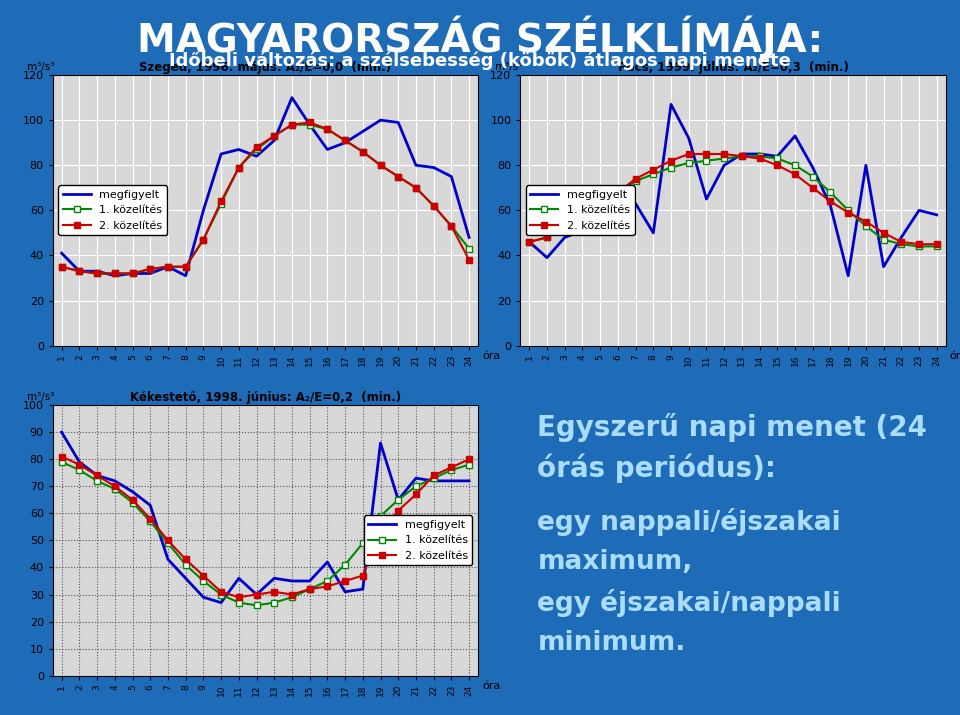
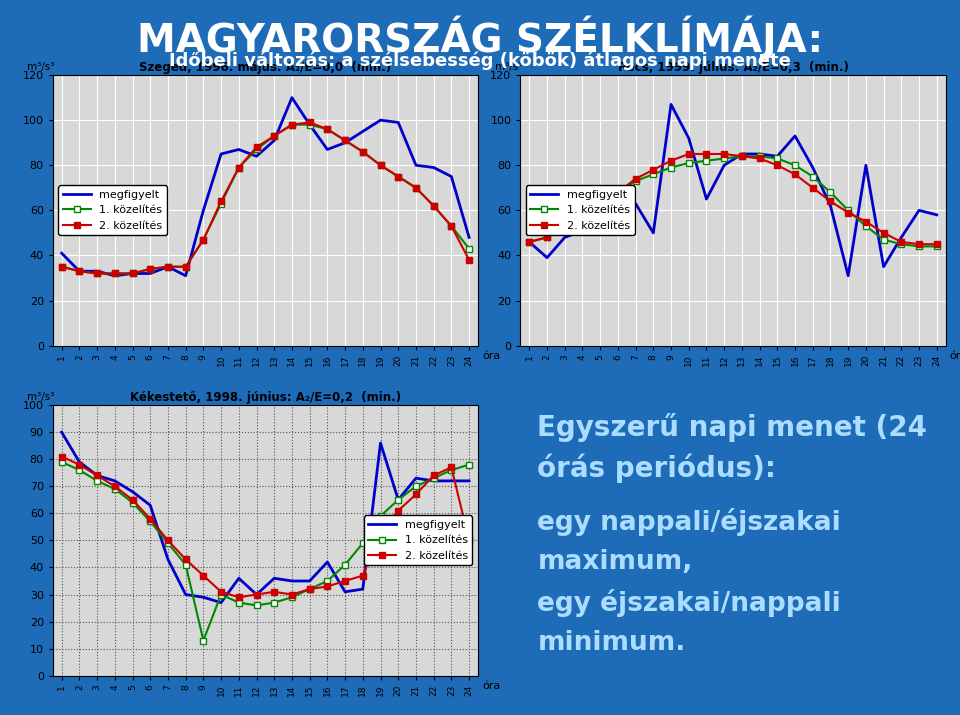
Kékestető, 1998. június: A₂/E=0,2 (min.)/megfigyelt/8: 36 -> 30
Kékestető, 1998. június: A₂/E=0,2 (min.)/1. közelítés/9: 35 -> 13
Kékestető, 1998. június: A₂/E=0,2 (min.)/2. közelítés/24: 80 -> 50
